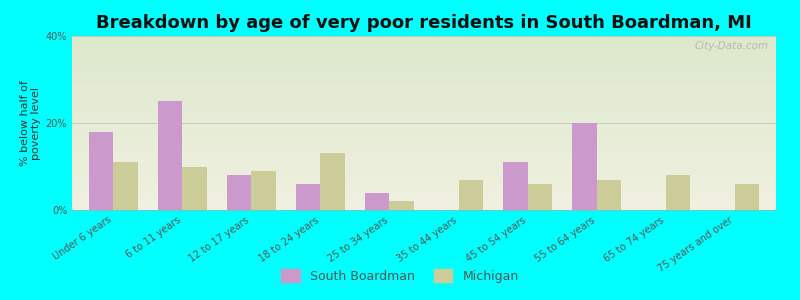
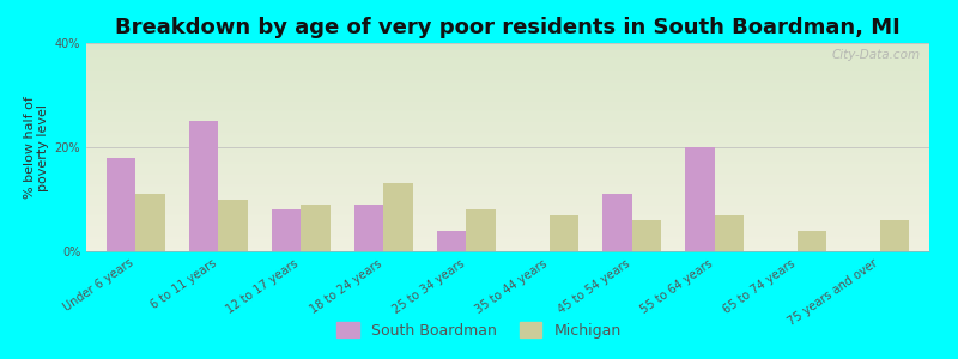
South Boardman/18 to 24 years: 6% -> 9%
Michigan/25 to 34 years: 2% -> 8%
Michigan/65 to 74 years: 8% -> 4%
